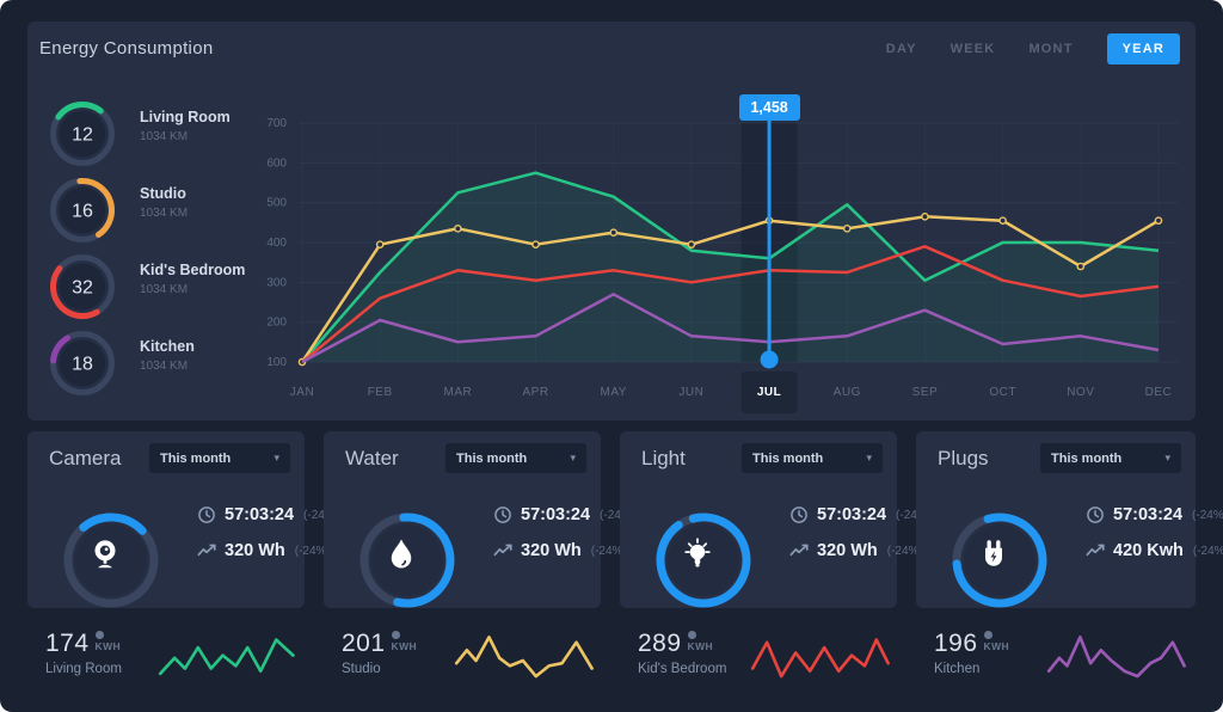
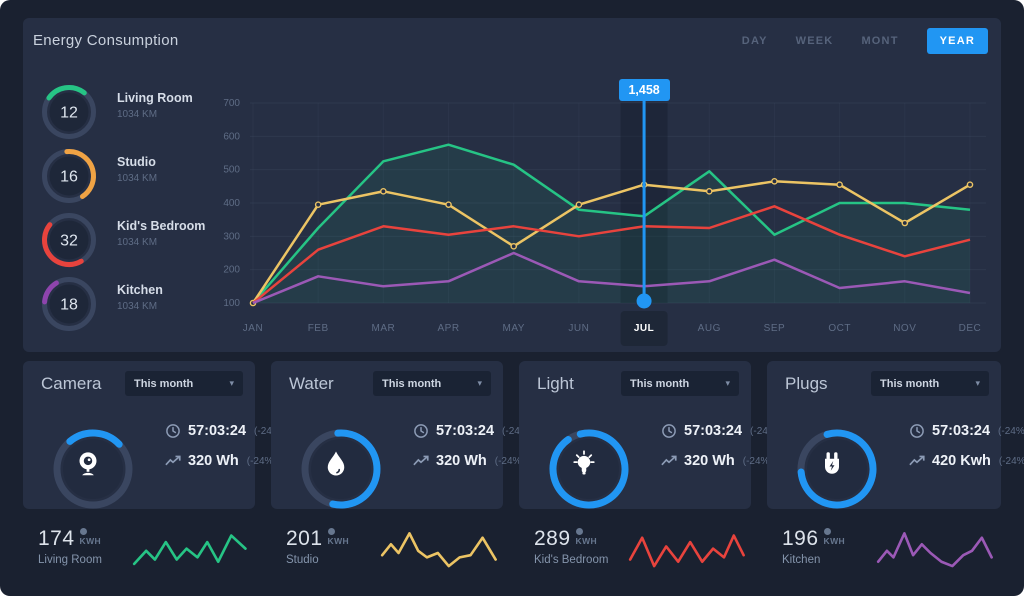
Kitchen/FEB: 200 -> 180
Studio/MAY: 420 -> 270
Kitchen/MAY: 270 -> 250
Kid's Bedroom/NOV: 260 -> 240
